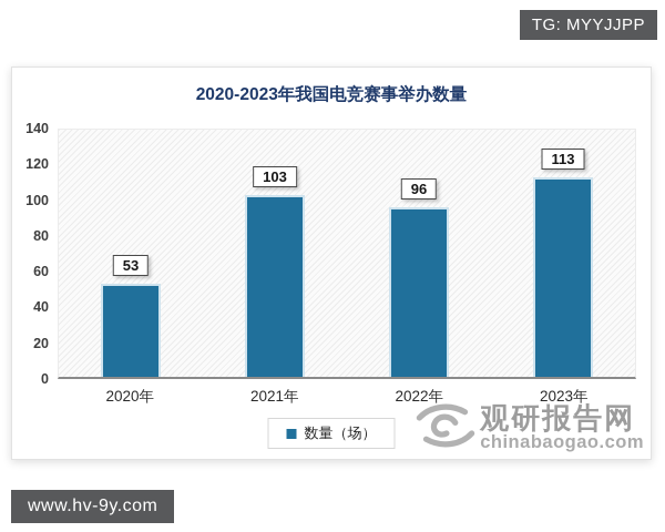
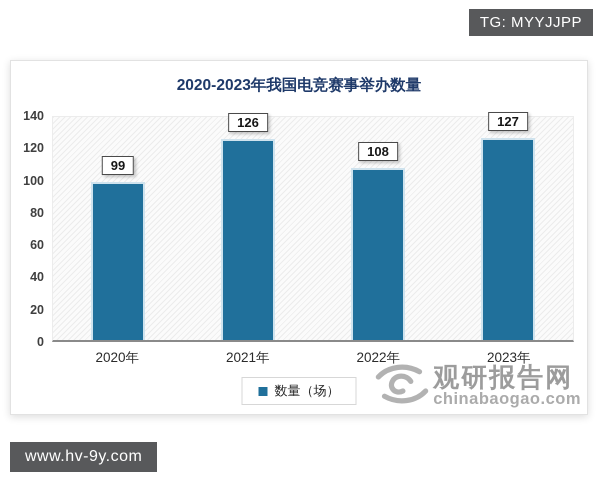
2020年: 53 -> 99
2021年: 103 -> 126
2022年: 96 -> 108
2023年: 113 -> 127
